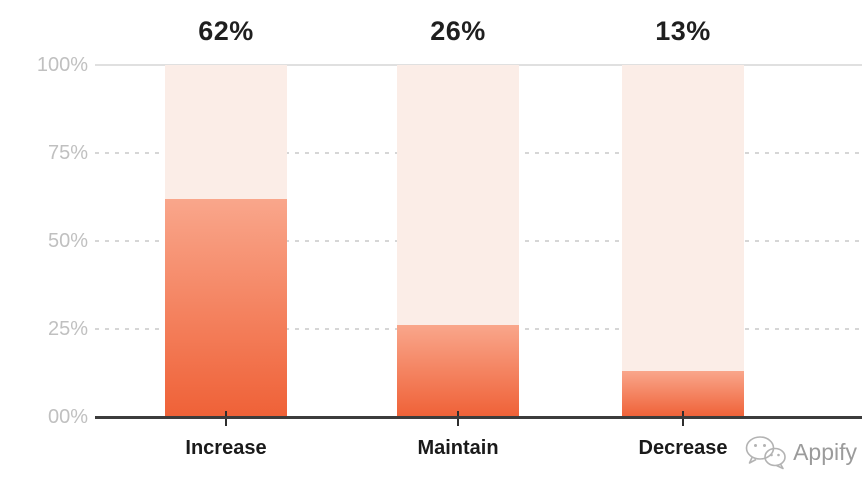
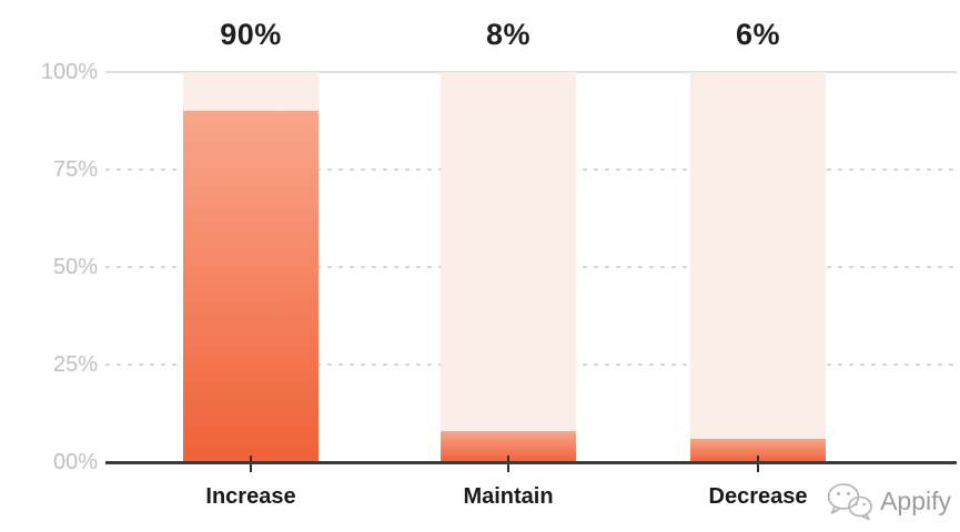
Increase: 62% -> 90%
Maintain: 26% -> 8%
Decrease: 13% -> 6%
